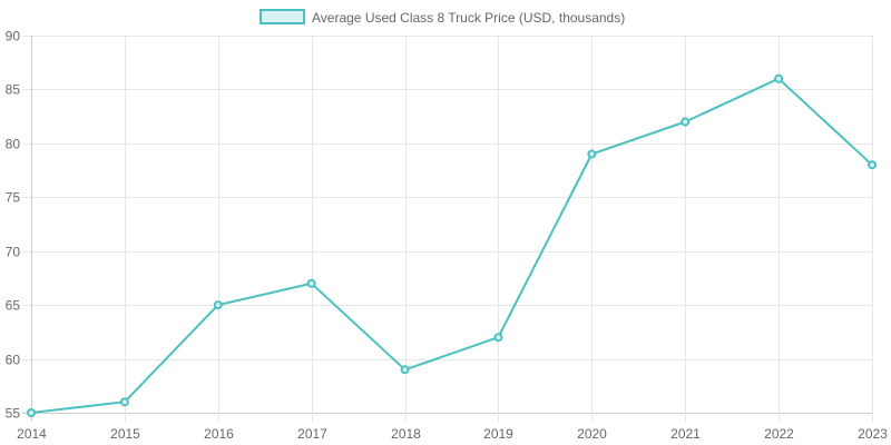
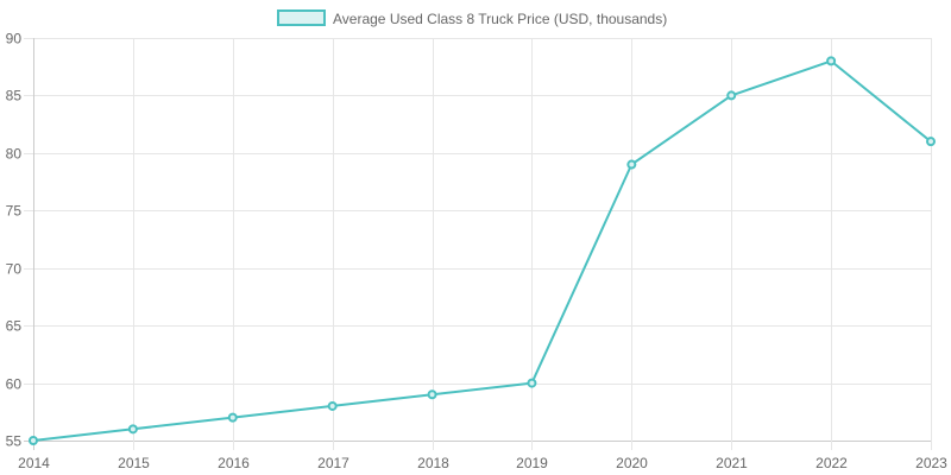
2016: 65 -> 57
2017: 67 -> 58
2019: 62 -> 60
2021: 82 -> 85
2022: 86 -> 88
2023: 78 -> 81
